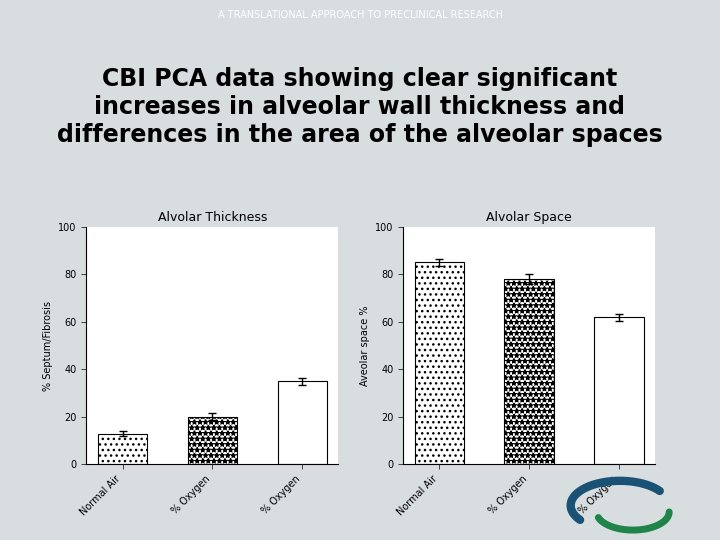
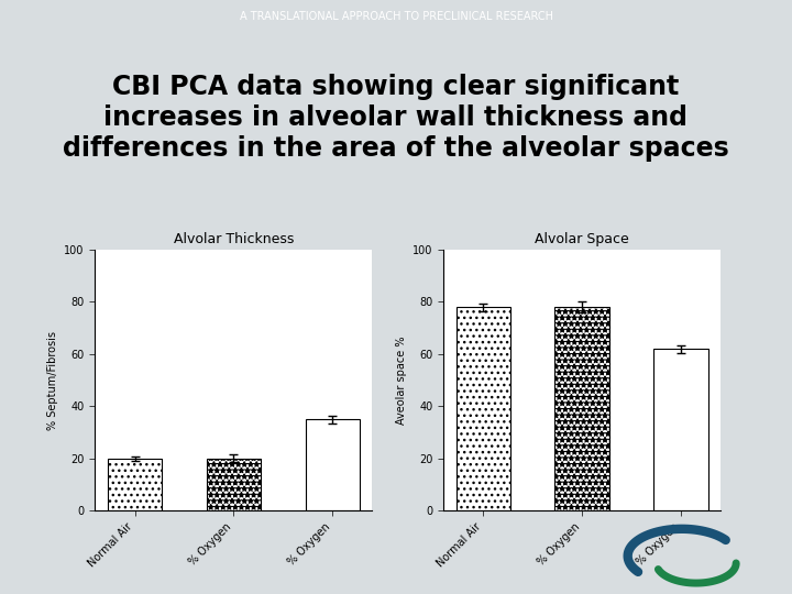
Alvolar Thickness/Normal Air: 13 -> 20
Alvolar Space/Normal Air: 85 -> 78
